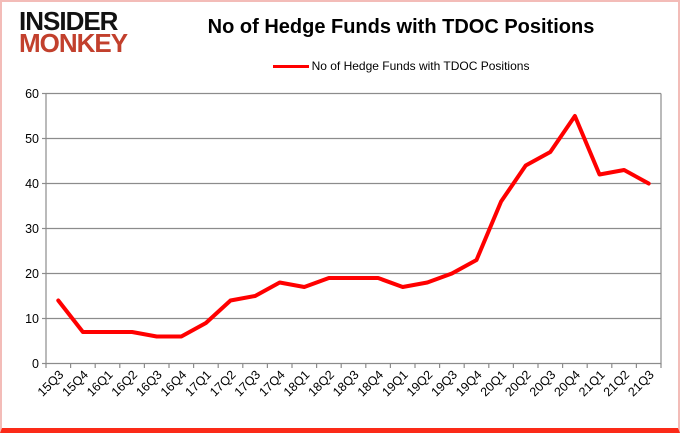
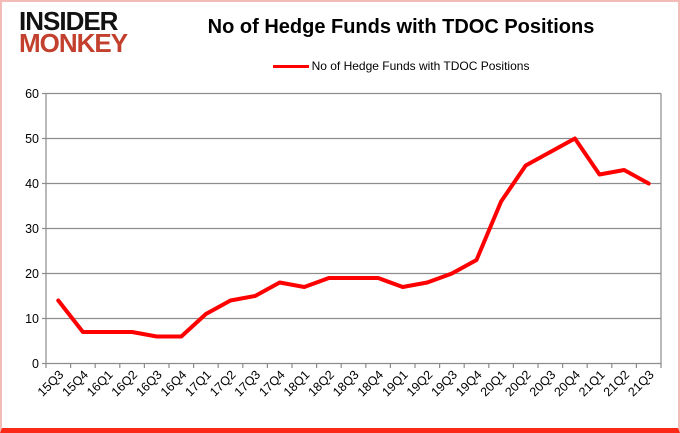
17Q1: 9 -> 11
20Q4: 55 -> 50
